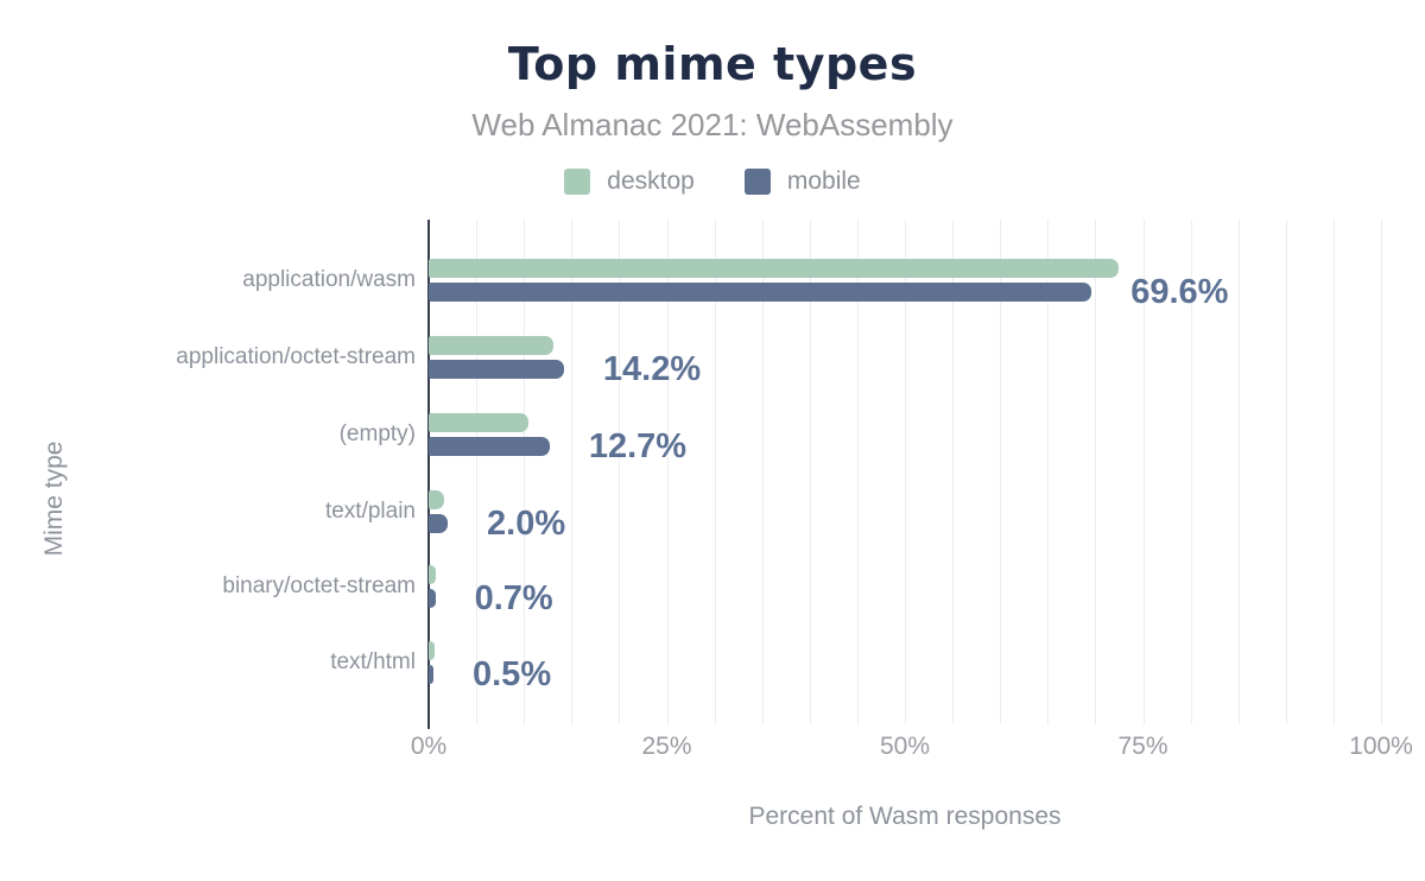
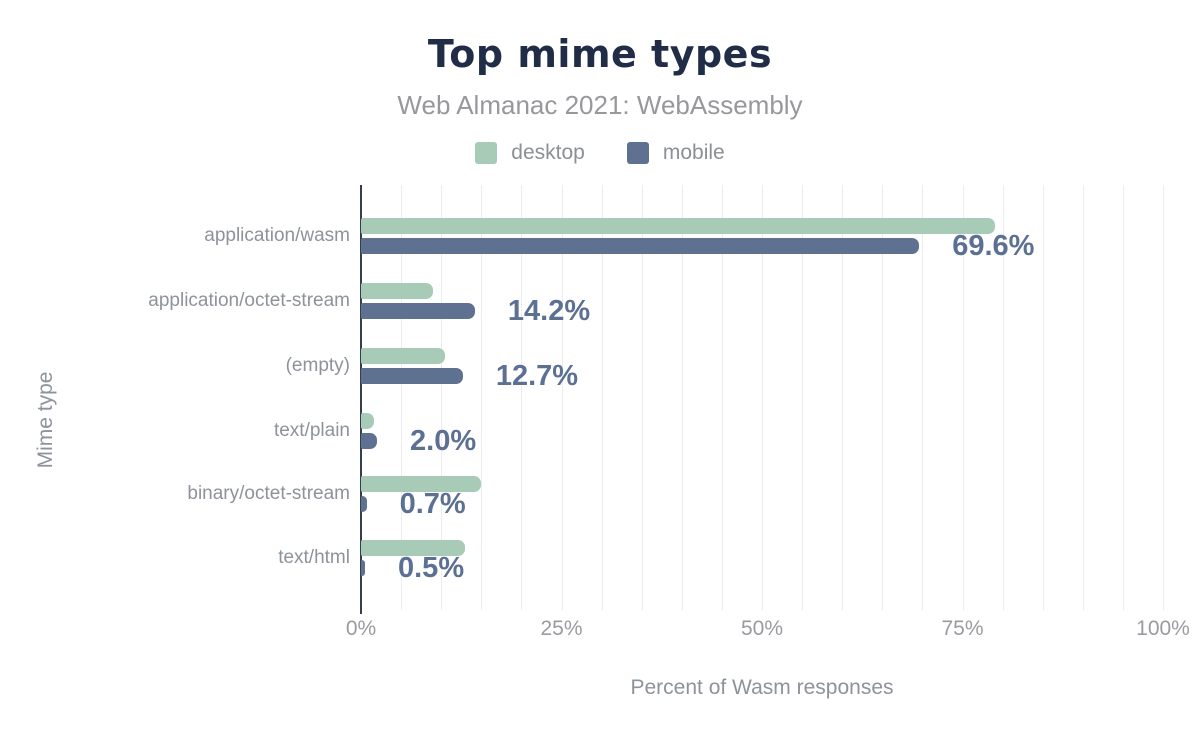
desktop/application/wasm: 72% -> 79%
desktop/application/octet-stream: 13% -> 9%
desktop/binary/octet-stream: 1% -> 15%
desktop/text/html: 1% -> 13%
